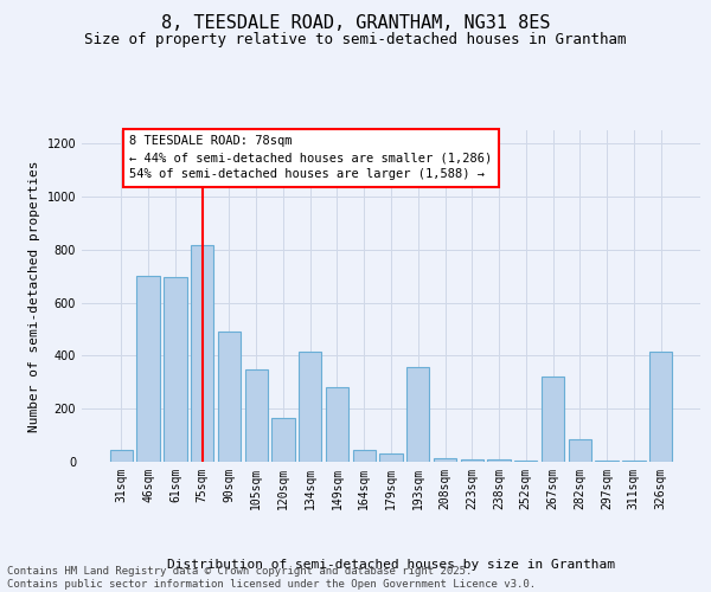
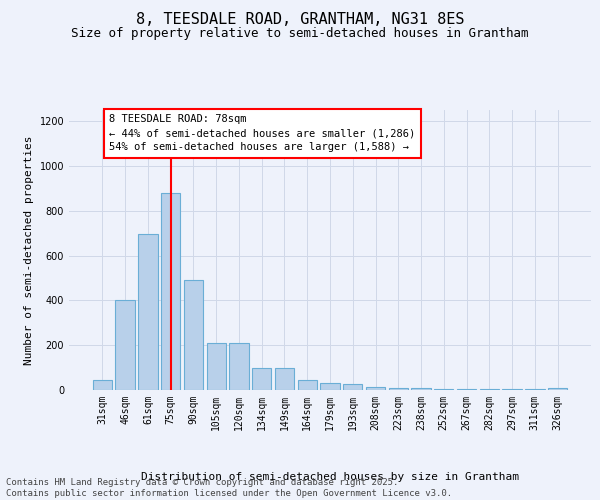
46sqm: 700 -> 400
75sqm: 815 -> 880
105sqm: 350 -> 210
120sqm: 165 -> 210
134sqm: 415 -> 100
149sqm: 280 -> 100
193sqm: 355 -> 25
267sqm: 320 -> 5
282sqm: 85 -> 5
326sqm: 415 -> 10
